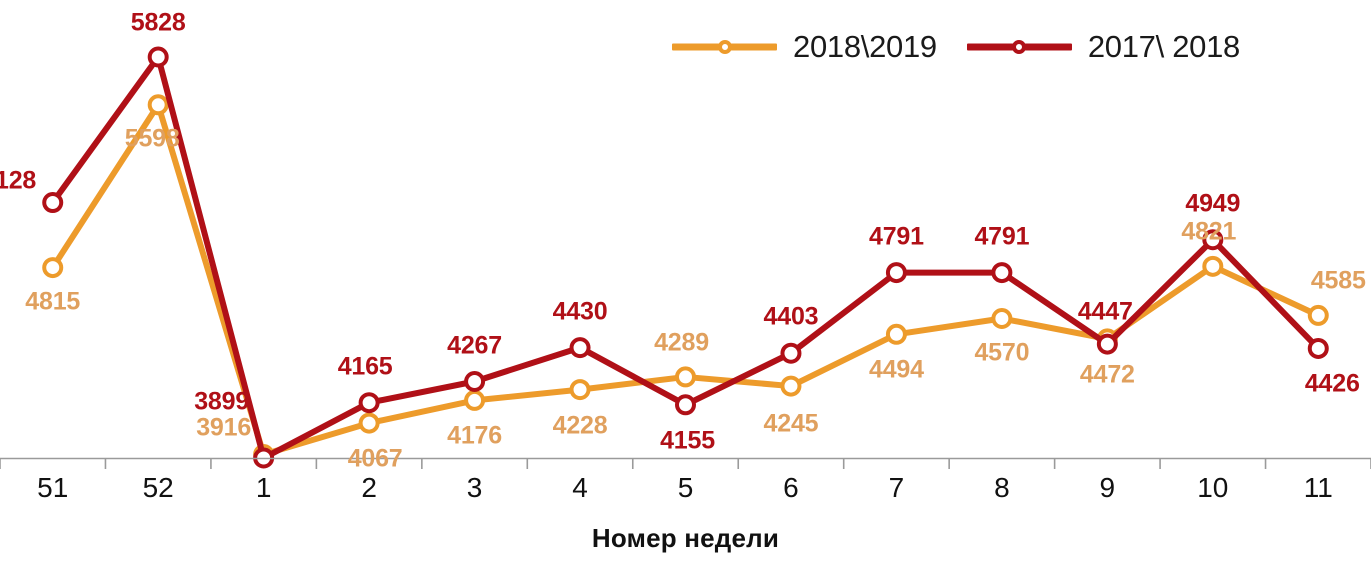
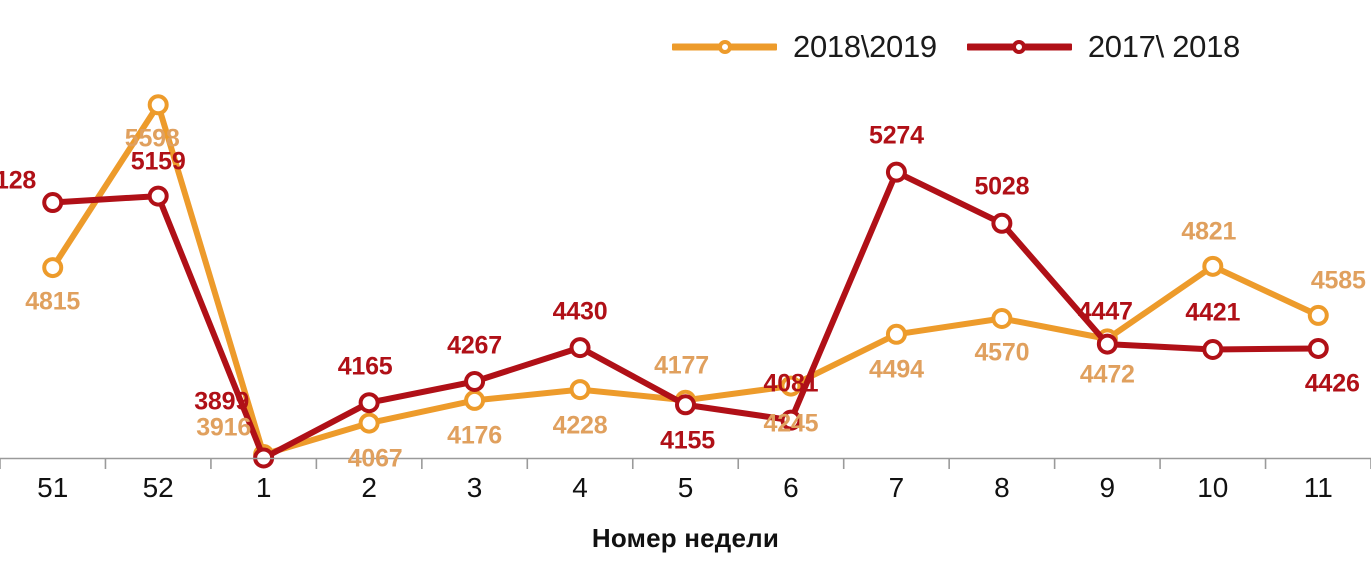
2017\ 2018/52: 5828 -> 5159
2018\2019/5: 4289 -> 4177
2017\ 2018/6: 4403 -> 4081
2017\ 2018/7: 4791 -> 5274
2017\ 2018/8: 4791 -> 5028
2017\ 2018/10: 4949 -> 4421
